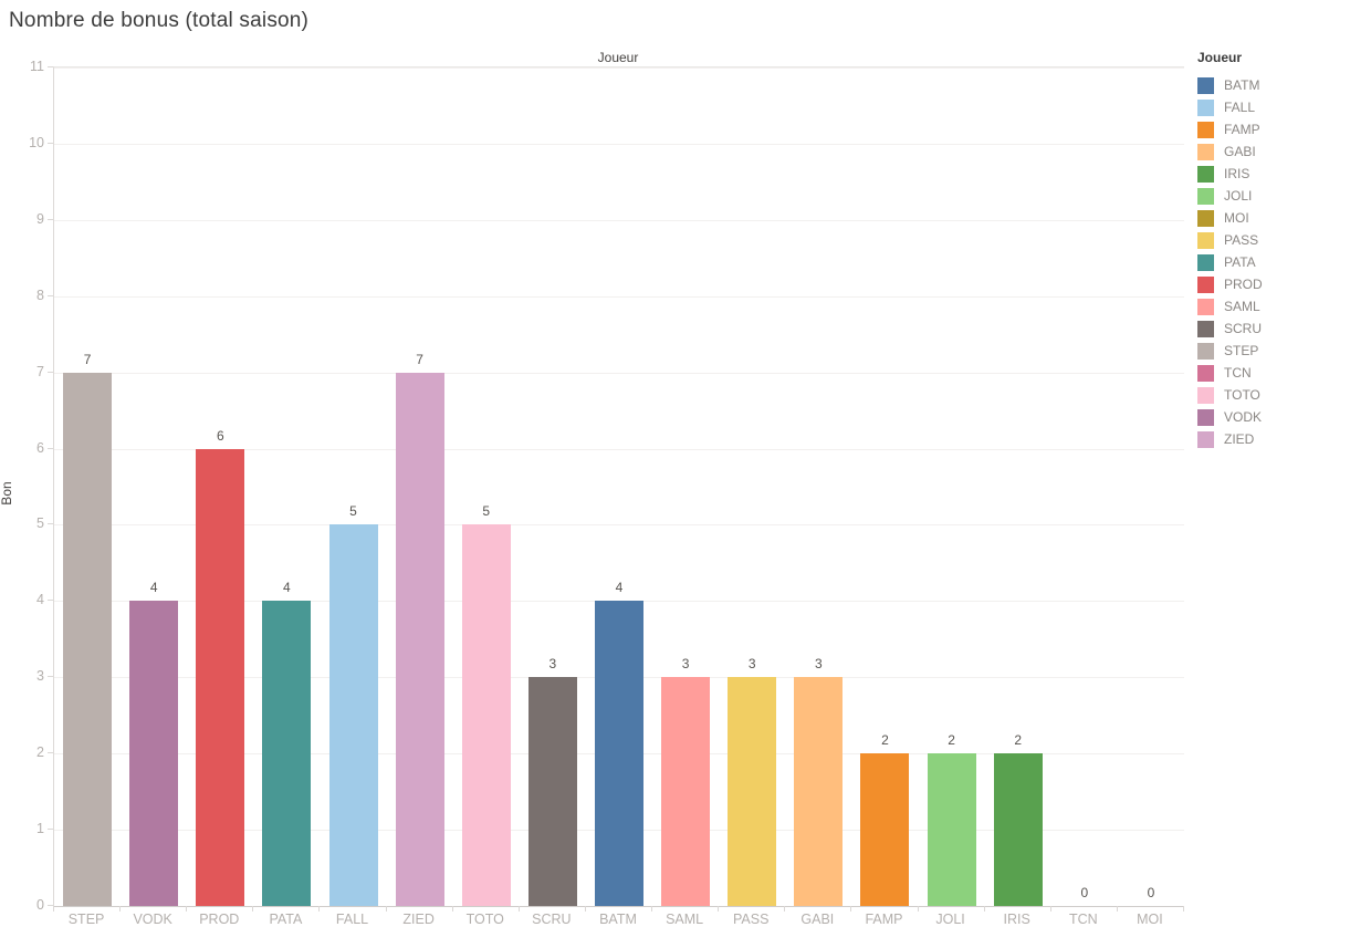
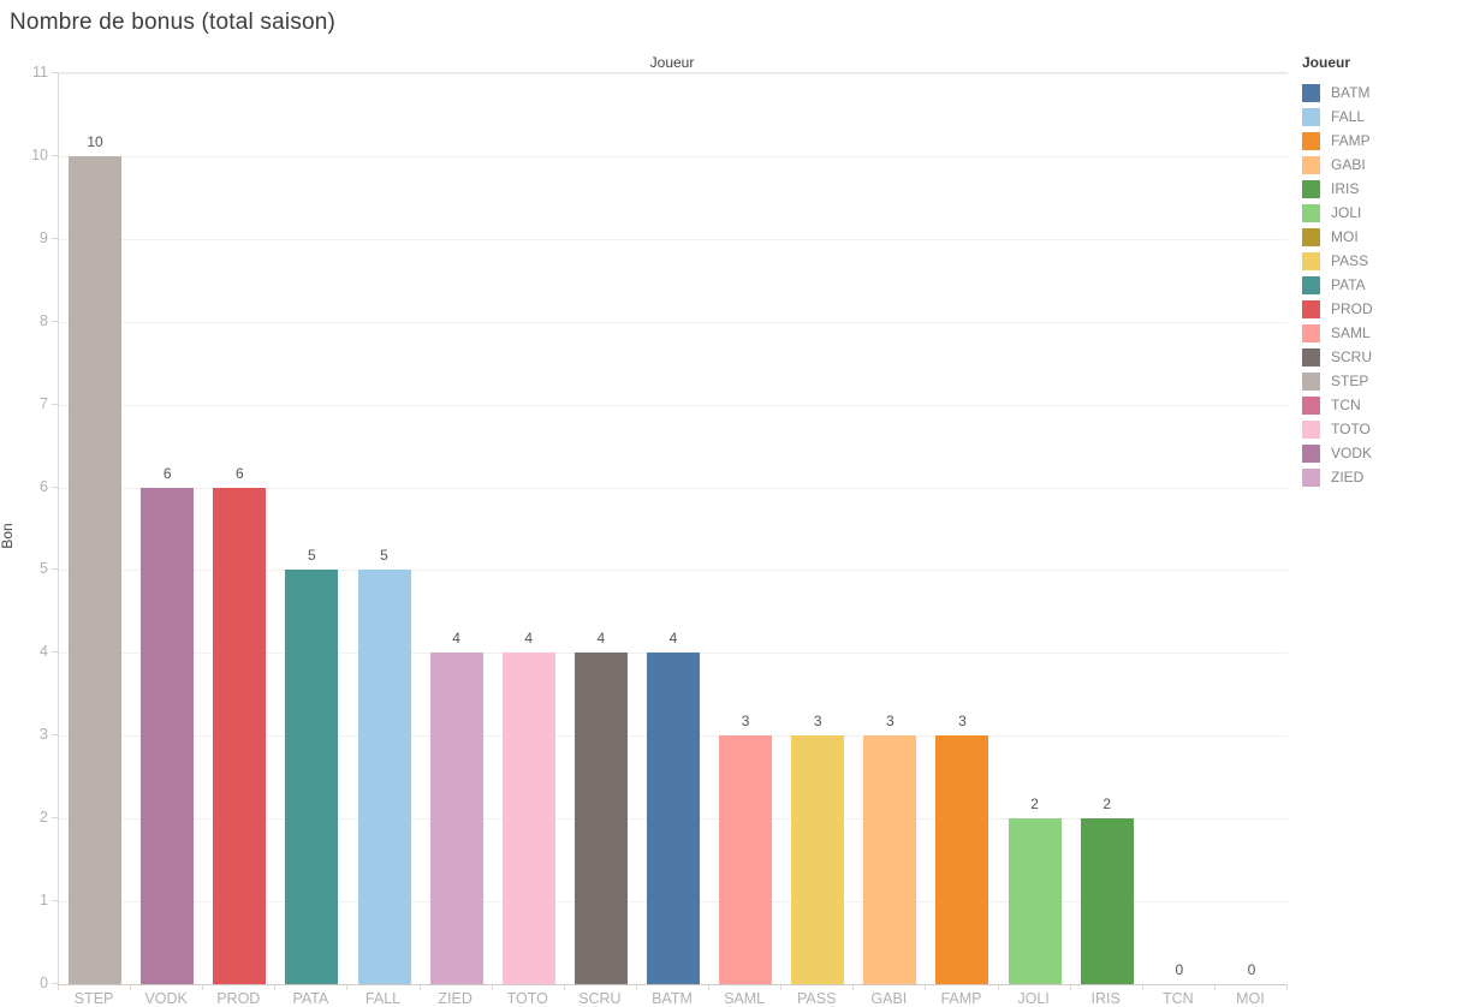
STEP: 7 -> 10
VODK: 4 -> 6
PATA: 4 -> 5
ZIED: 7 -> 4
TOTO: 5 -> 4
SCRU: 3 -> 4
FAMP: 2 -> 3
